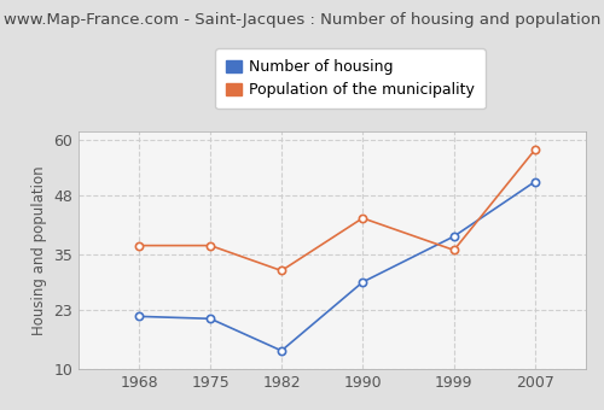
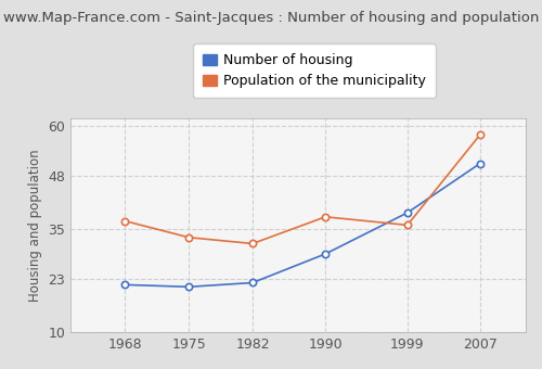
Population of the municipality/1975: 37.0 -> 33.0
Number of housing/1982: 14.0 -> 22.0
Population of the municipality/1990: 43.0 -> 38.0
